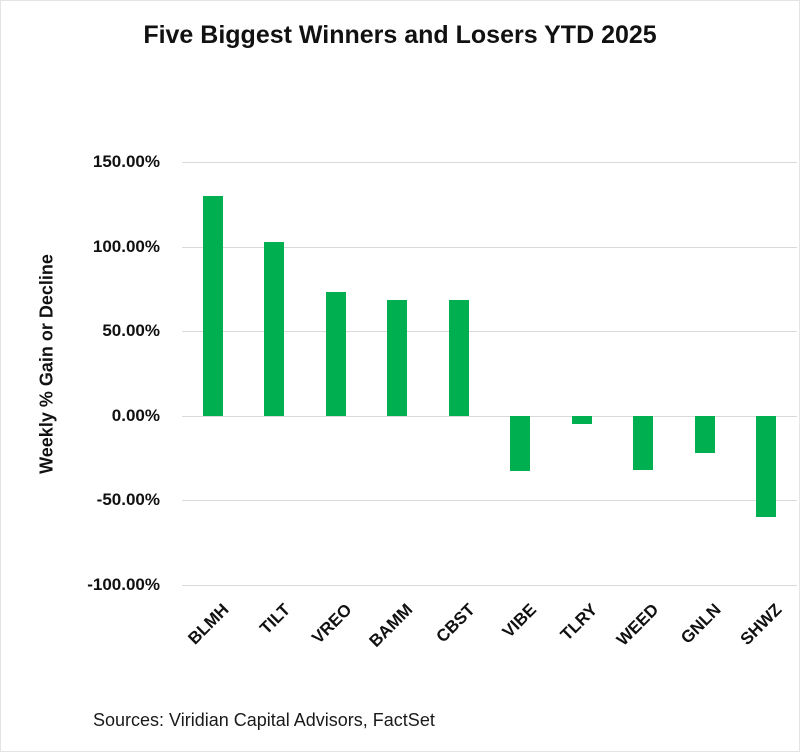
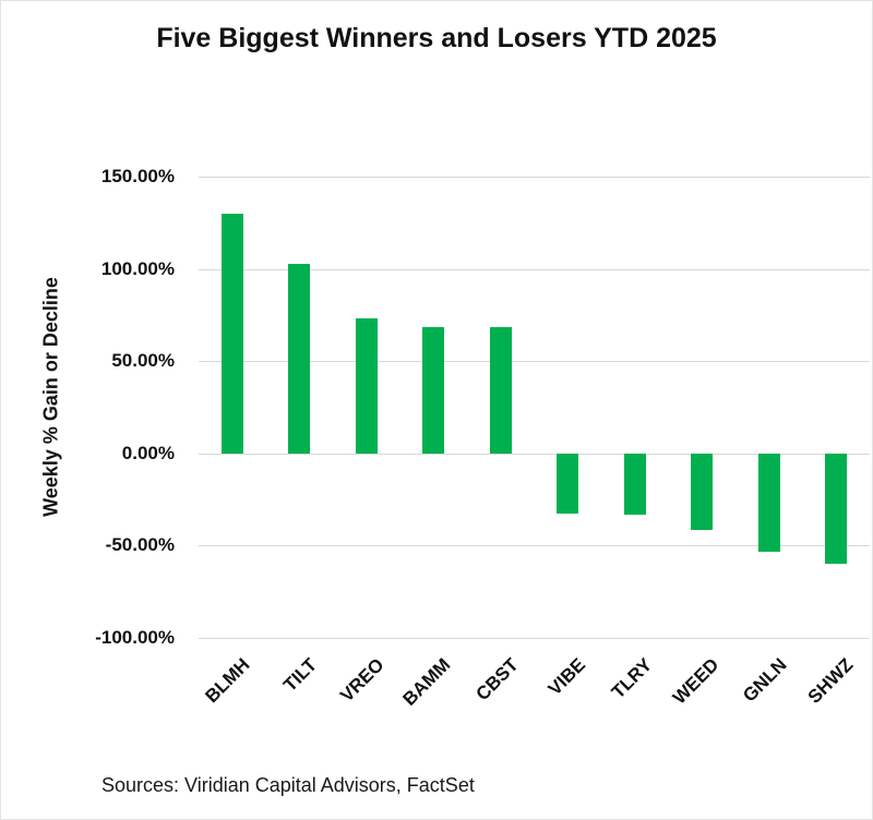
TLRY: -5% -> -34%
WEED: -32% -> -42%
GNLN: -22% -> -54%
